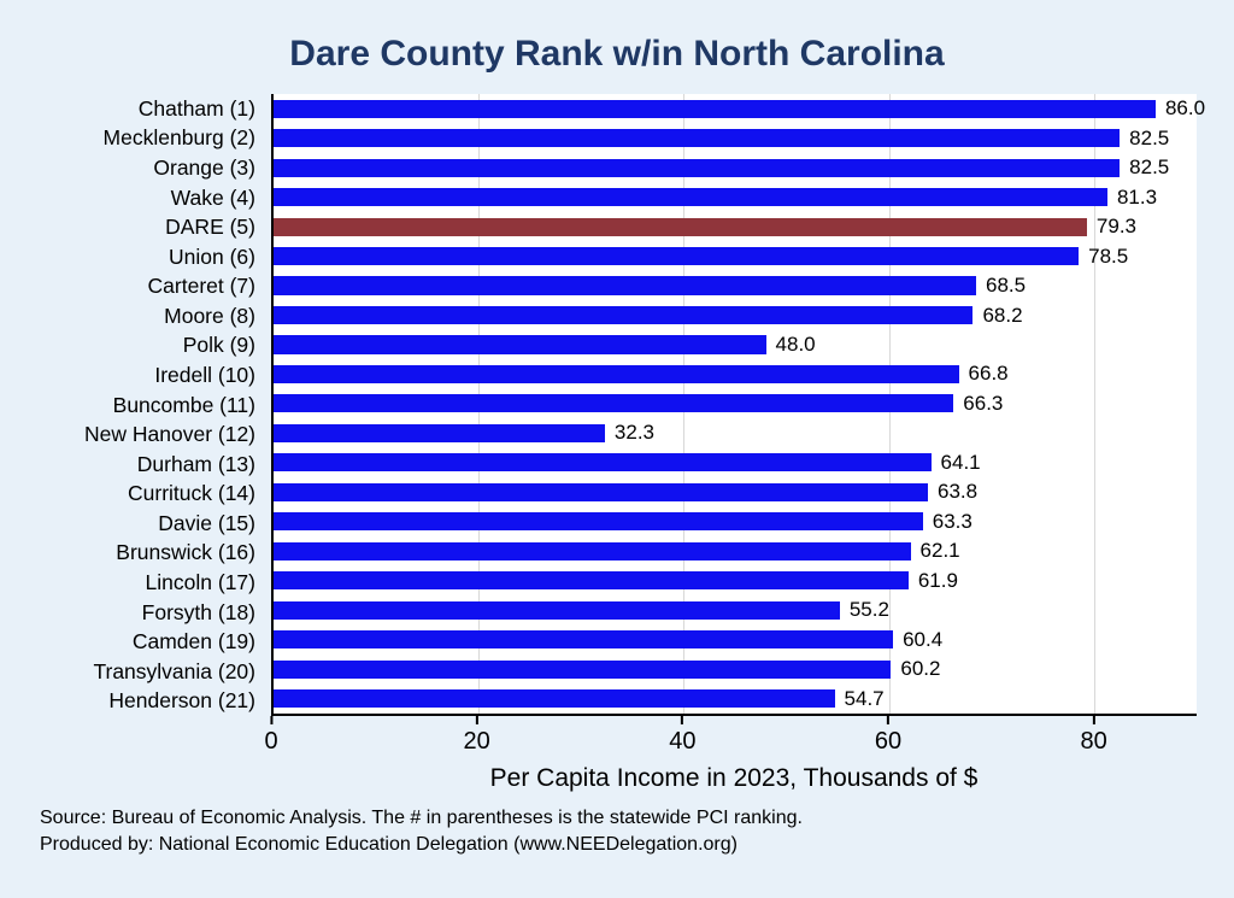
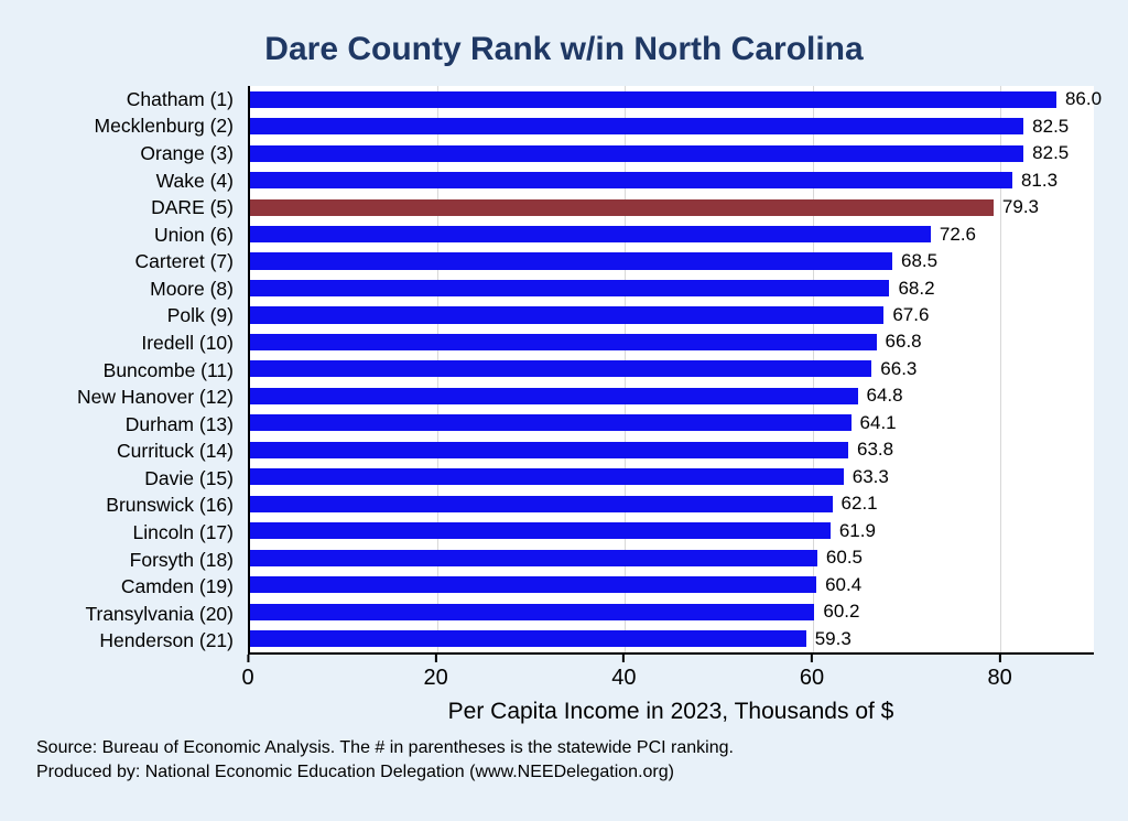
Union (6): 78.5 -> 72.6
Polk (9): 48.0 -> 67.6
New Hanover (12): 32.3 -> 64.8
Forsyth (18): 55.2 -> 60.5
Henderson (21): 54.7 -> 59.3
